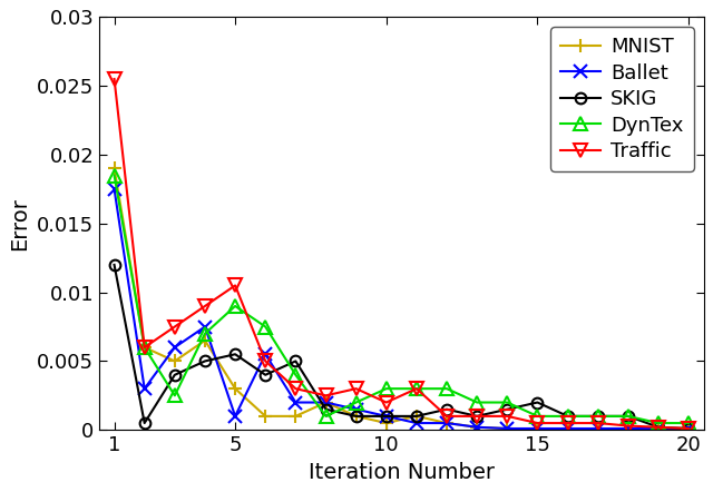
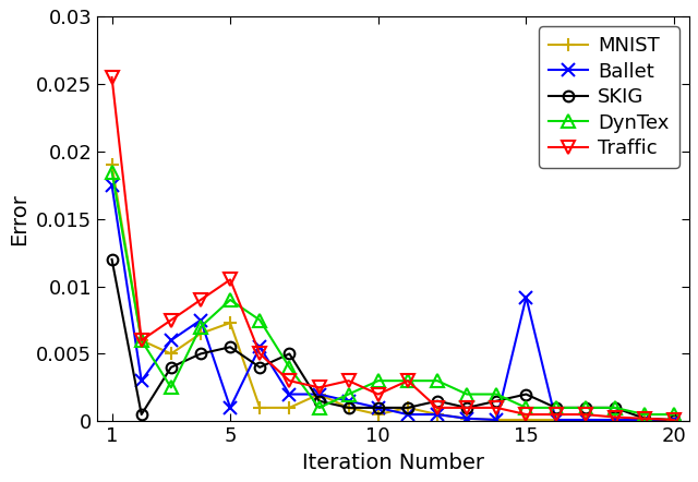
MNIST/5: 0.0030 -> 0.0073
Ballet/15: 0.0001 -> 0.0092
